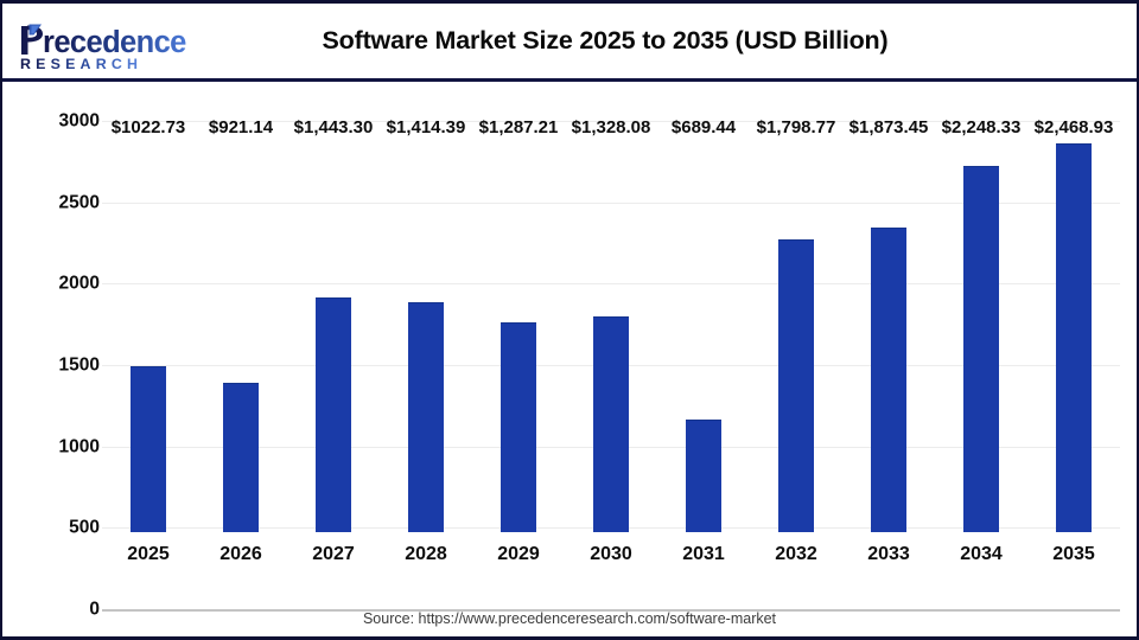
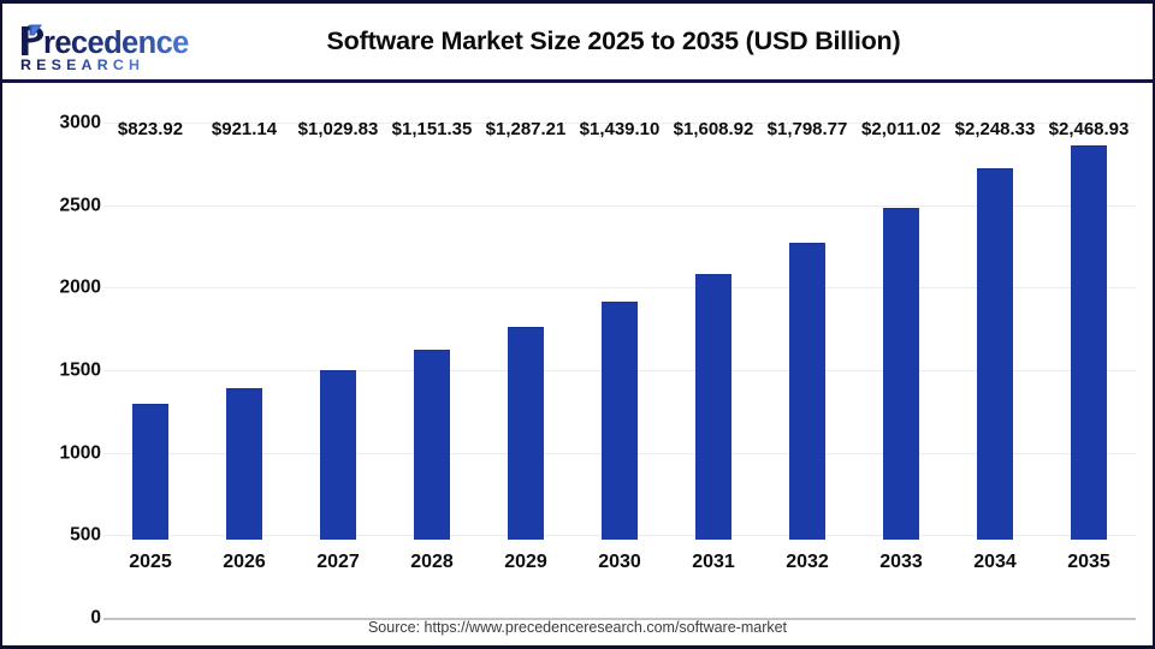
2025: $1022.73 -> $823.92
2027: $1,443.30 -> $1,029.83
2028: $1,414.39 -> $1,151.35
2030: $1,328.08 -> $1,439.10
2031: $689.44 -> $1,608.92
2033: $1,873.45 -> $2,011.02
